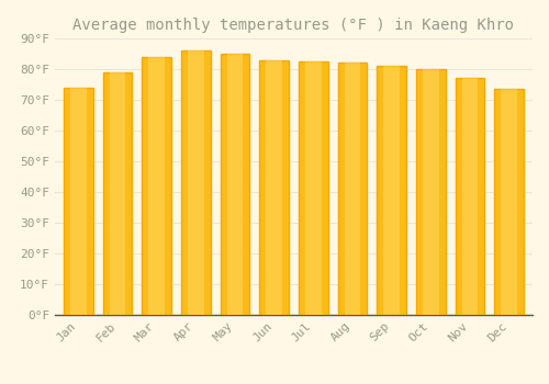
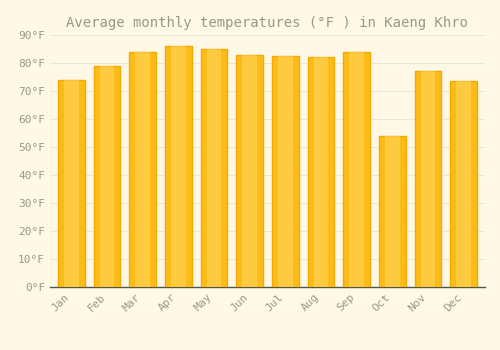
Sep: 81.0°F -> 84.0°F
Oct: 80.0°F -> 54.0°F
